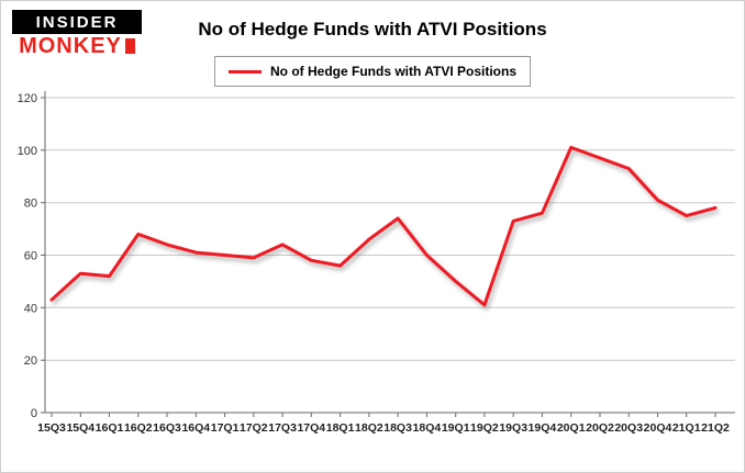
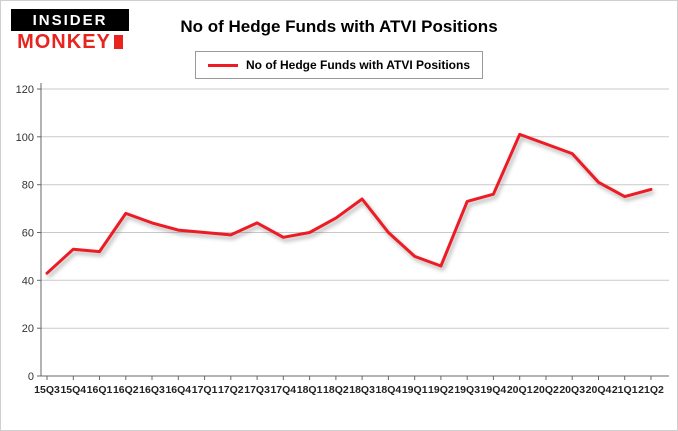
18Q1: 56 -> 60
19Q2: 41 -> 46
